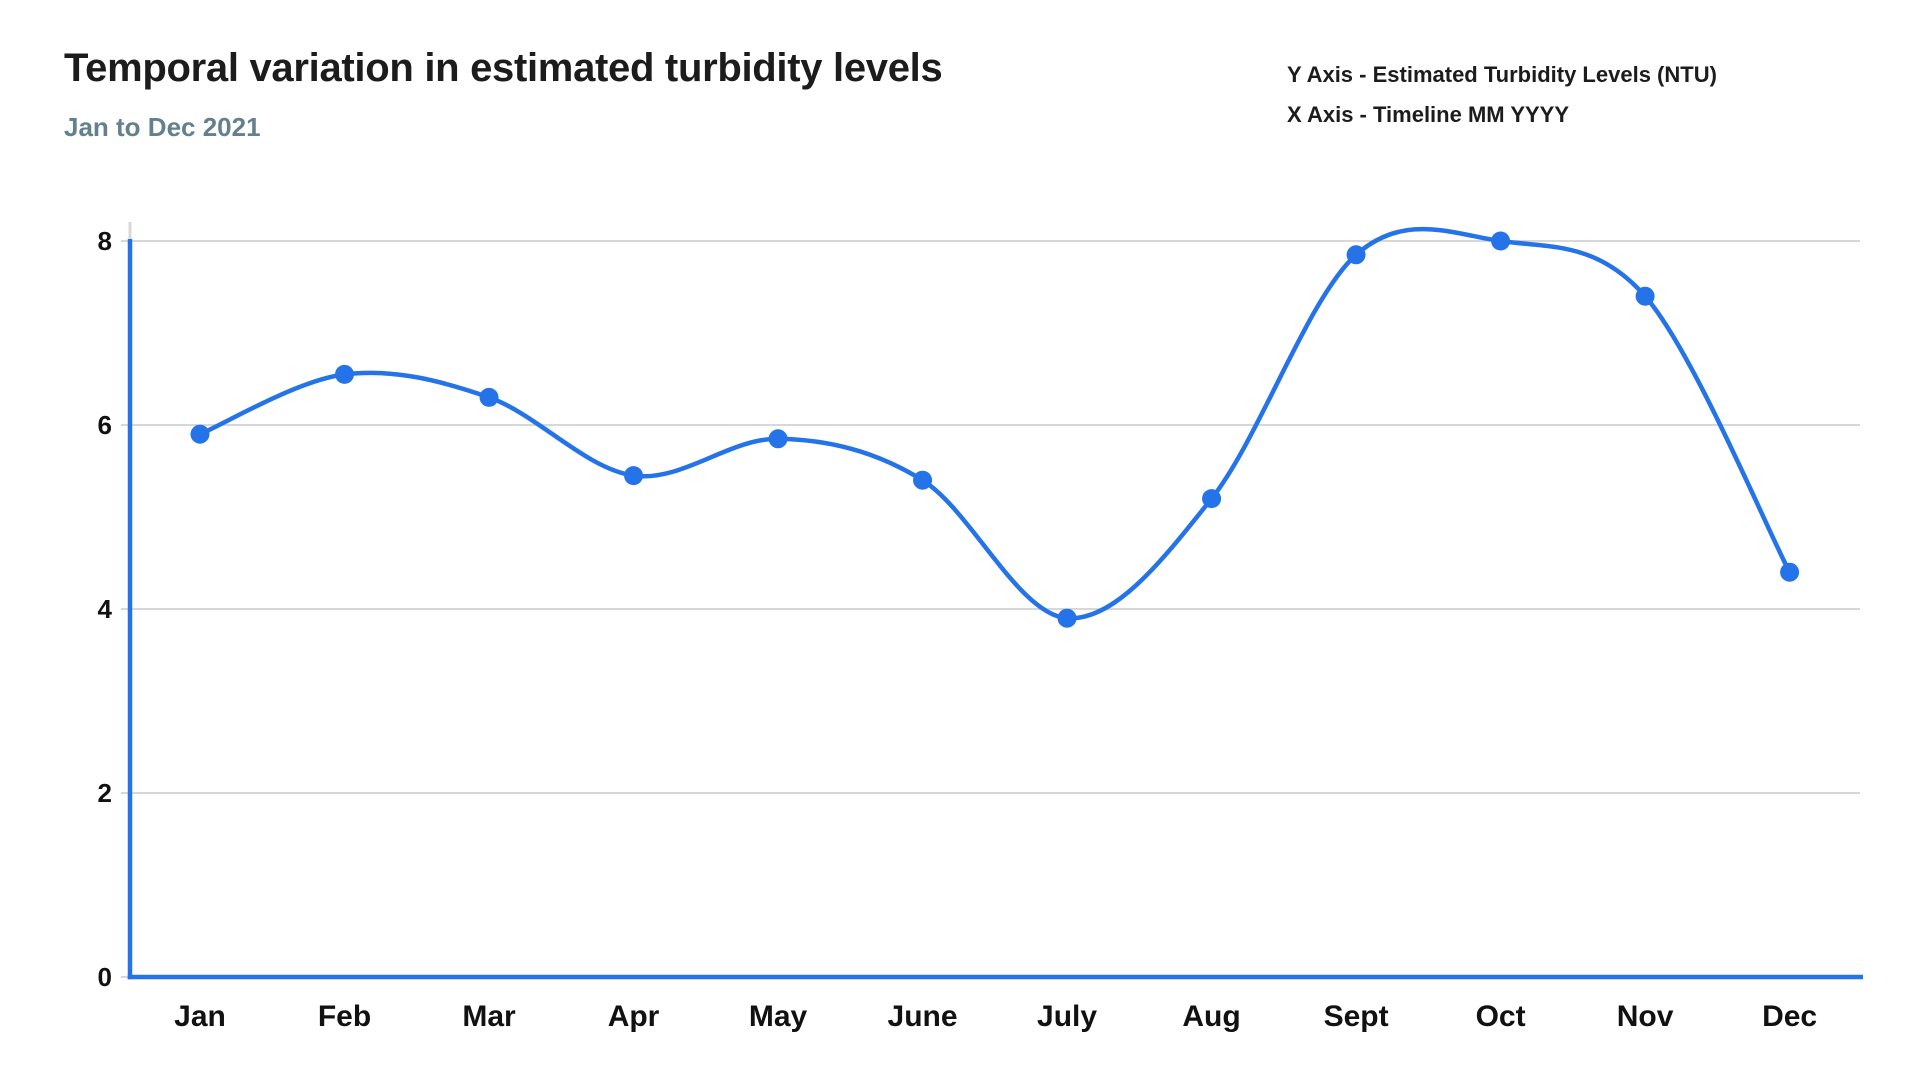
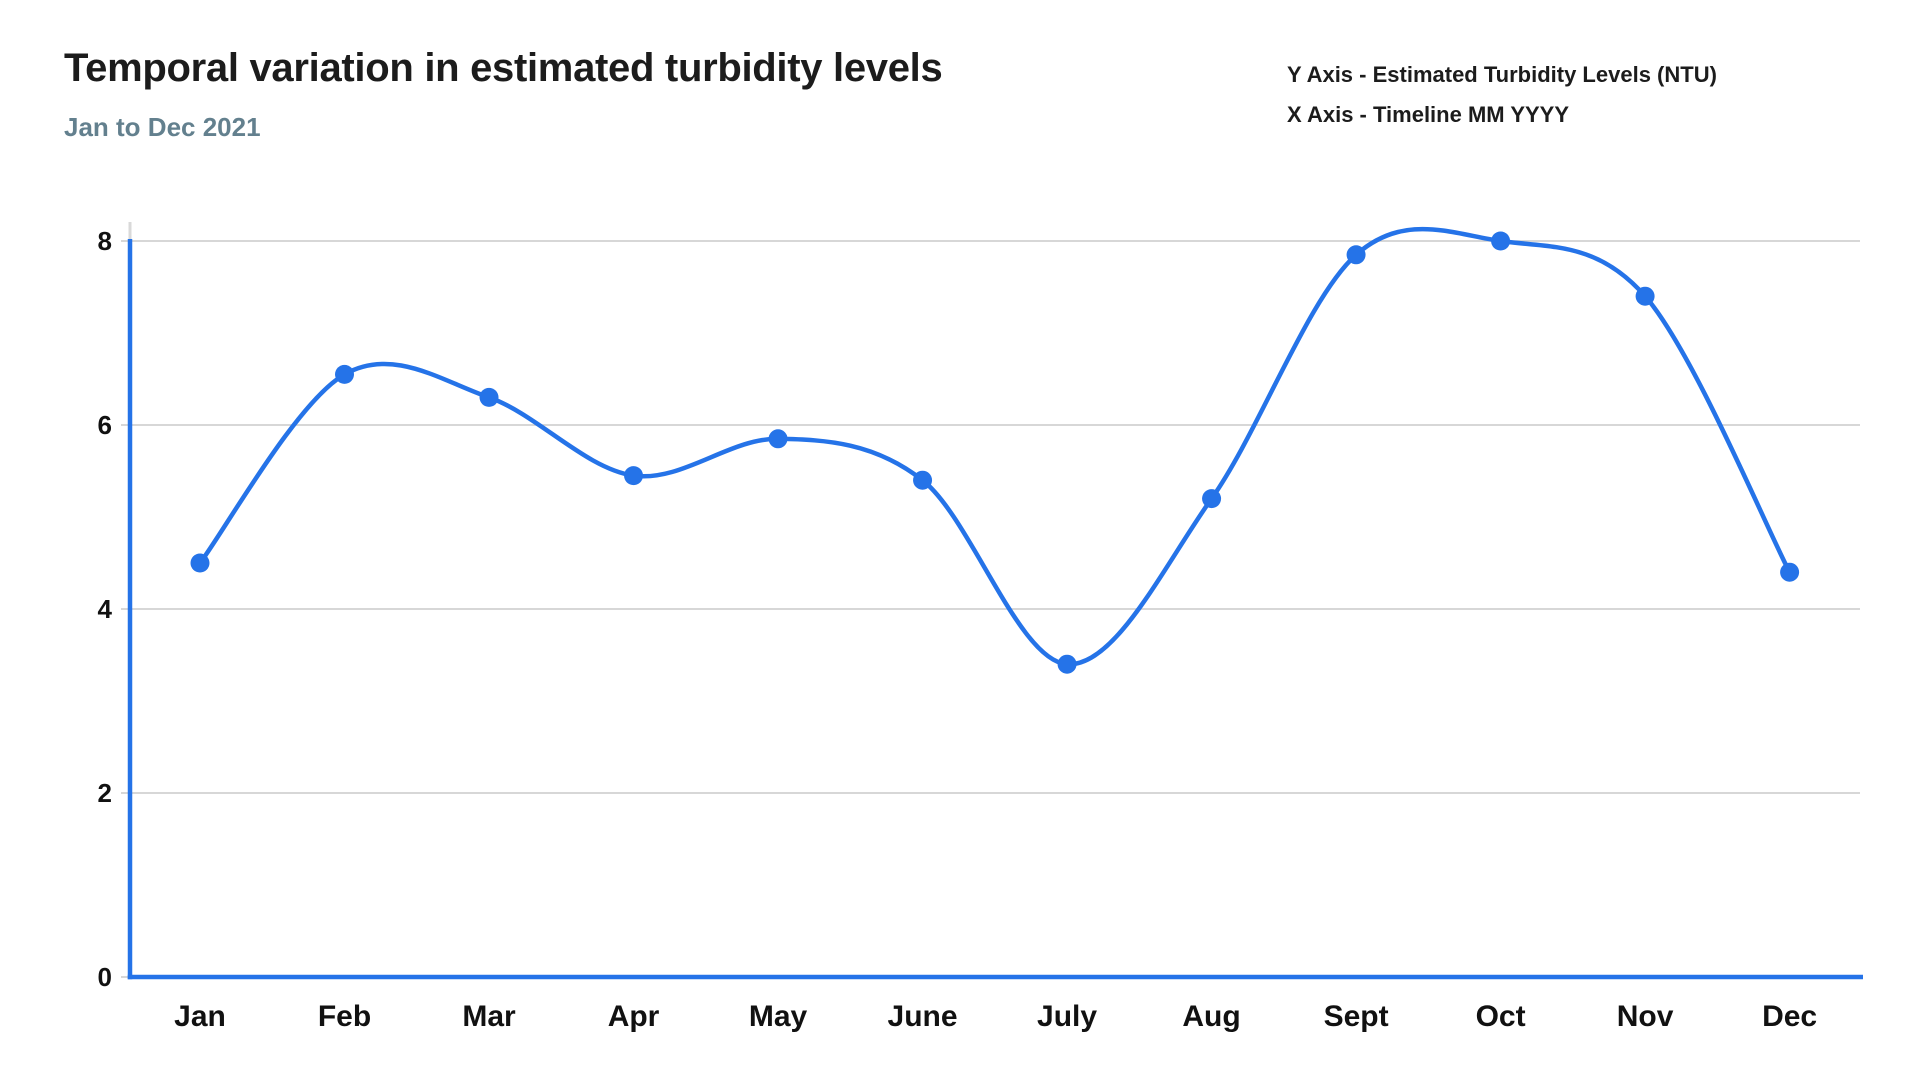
Jan: 5.9 -> 4.5
July: 3.9 -> 3.4
